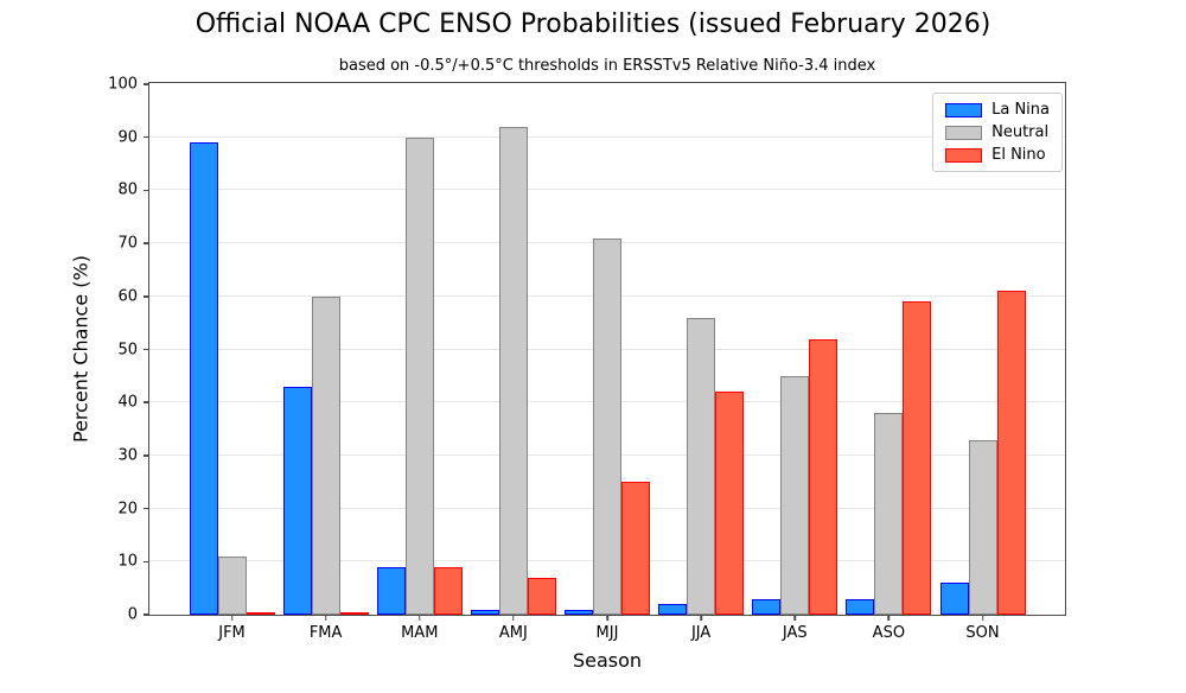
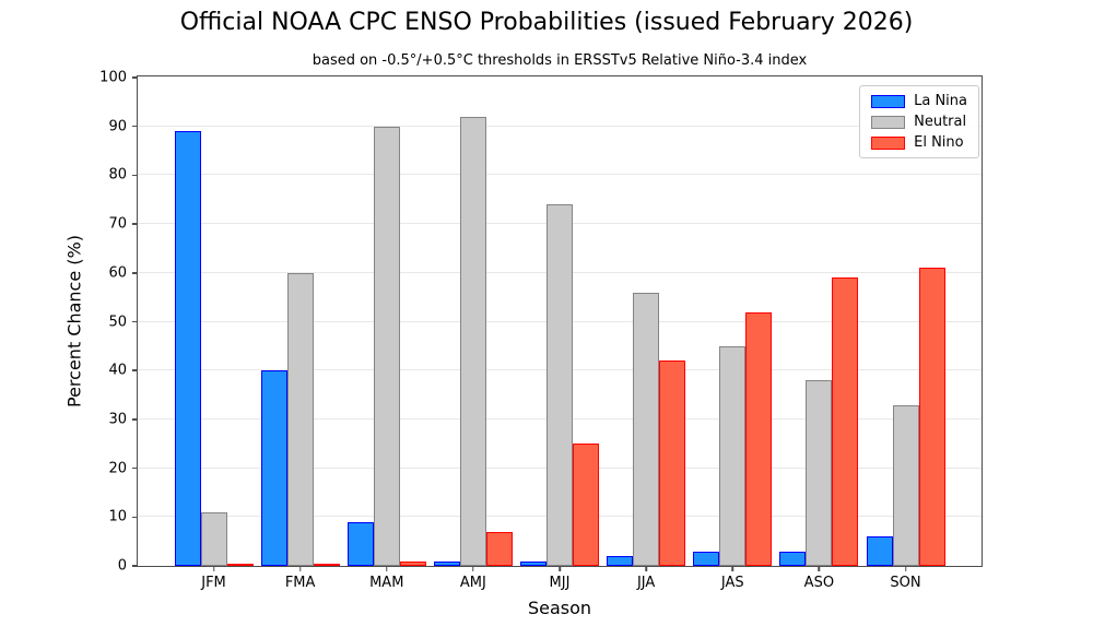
La Nina/FMA: 43 -> 40
El Nino/MAM: 9 -> 1
Neutral/MJJ: 71 -> 74
